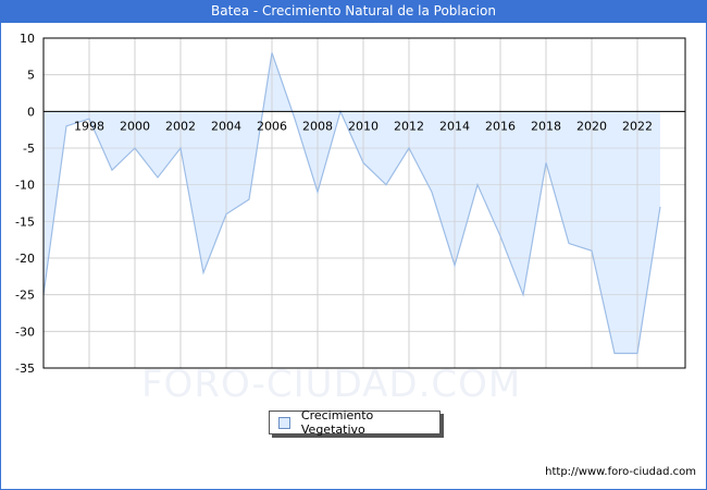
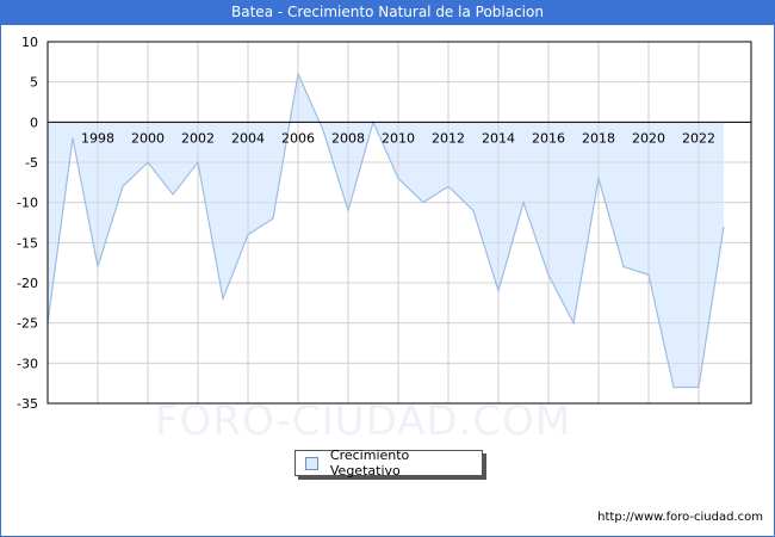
1998: -1 -> -18
2006: 8 -> 6
2012: -5 -> -8
2016: -17 -> -19
